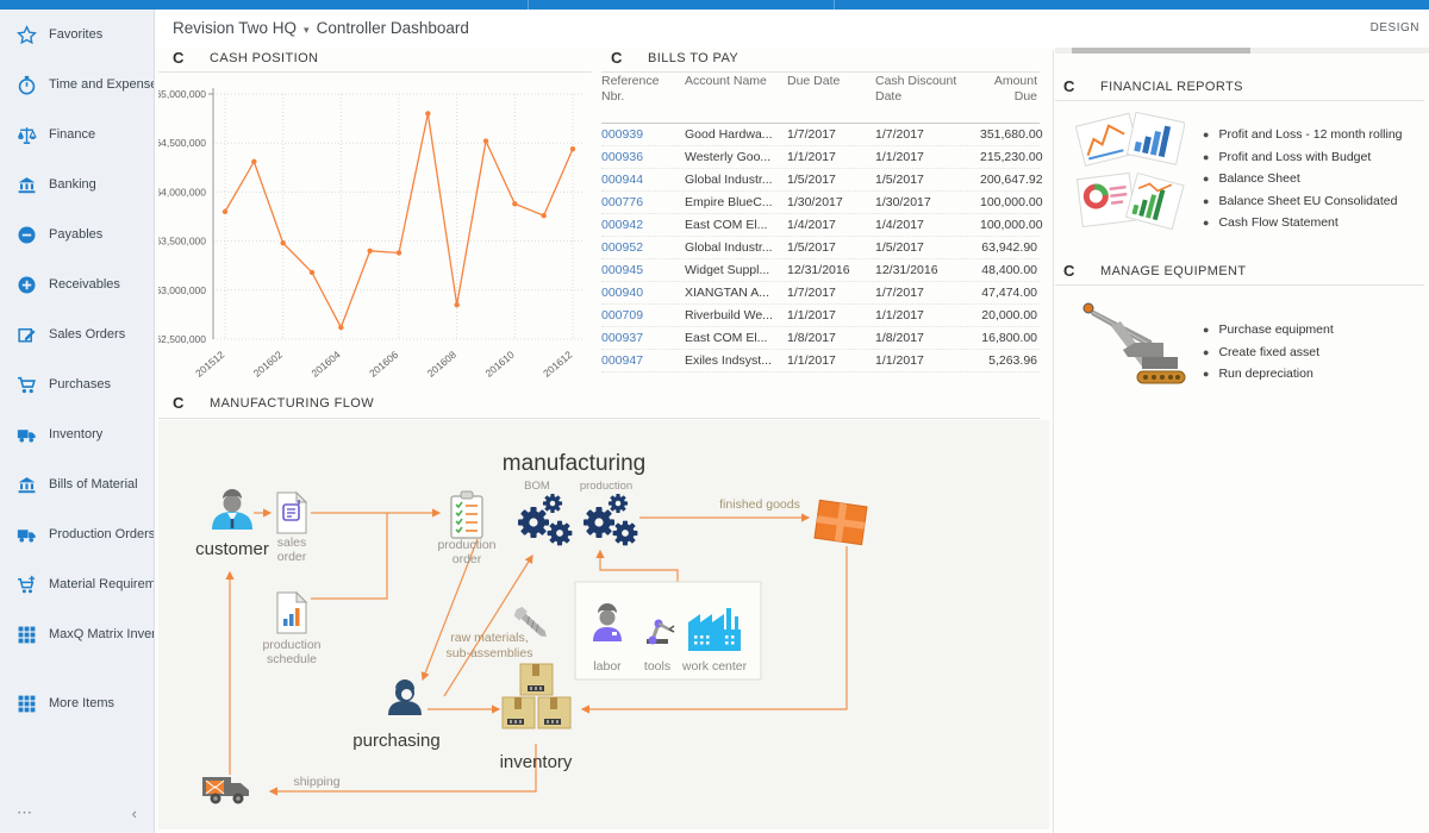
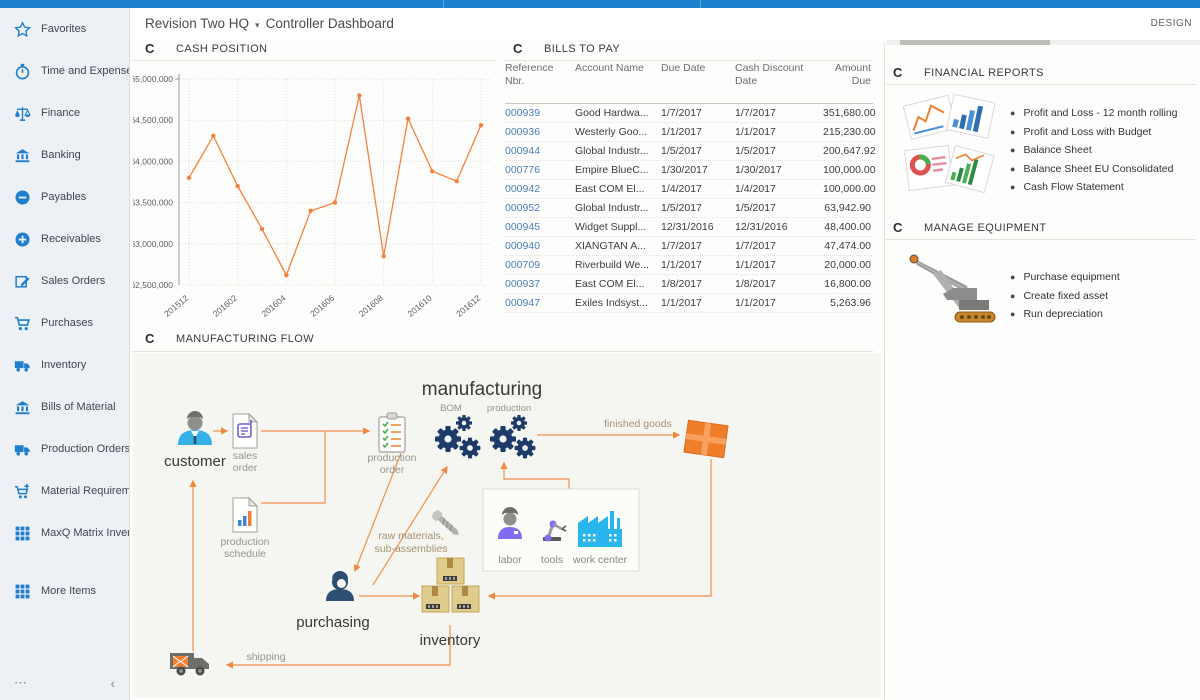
201602: 63500000 -> 63700000
201606: 63400000 -> 63500000
